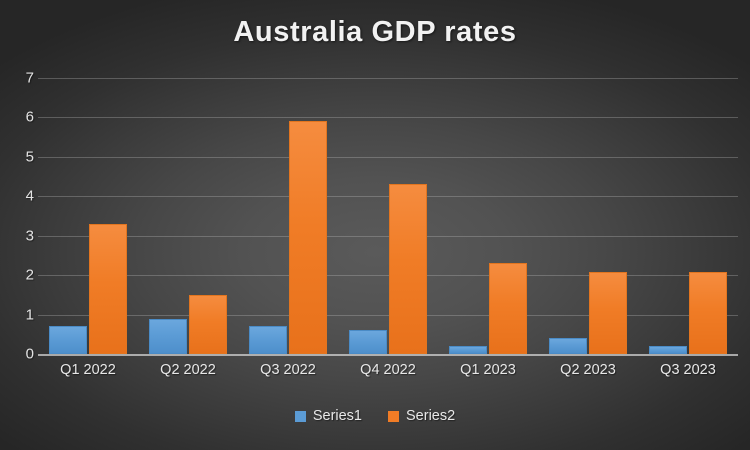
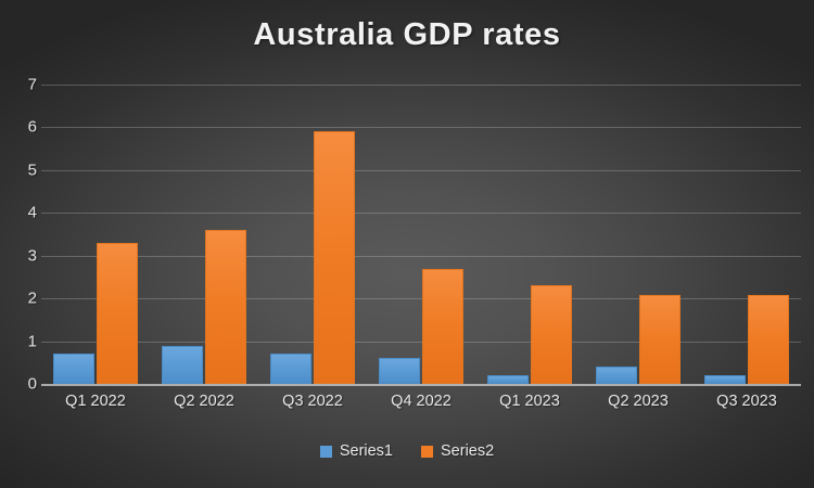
Series2/Q2 2022: 1.5 -> 3.6
Series2/Q4 2022: 4.3 -> 2.7
